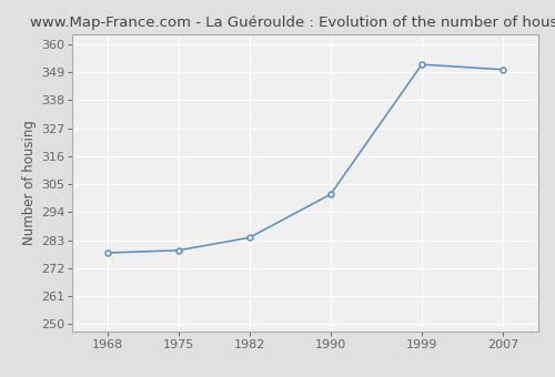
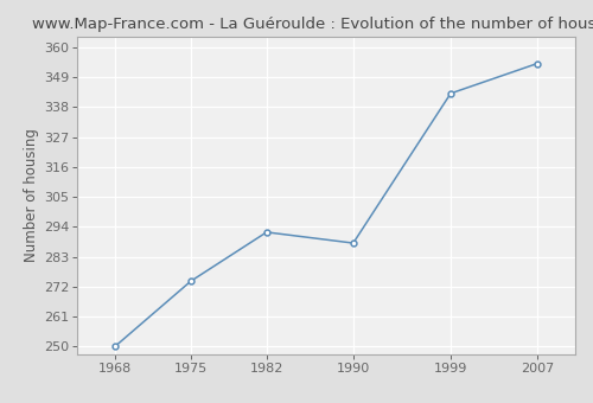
1968: 278 -> 250
1975: 279 -> 274
1982: 284 -> 292
1990: 301 -> 288
1999: 352 -> 343
2007: 350 -> 354
